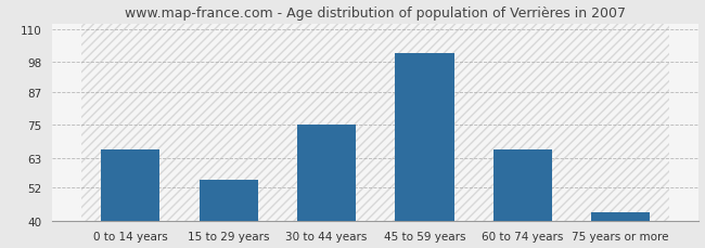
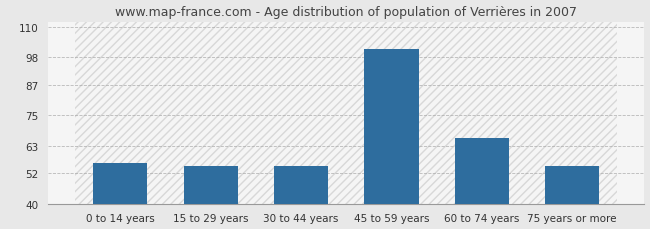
0 to 14 years: 66 -> 56
30 to 44 years: 75 -> 55
75 years or more: 43 -> 55
